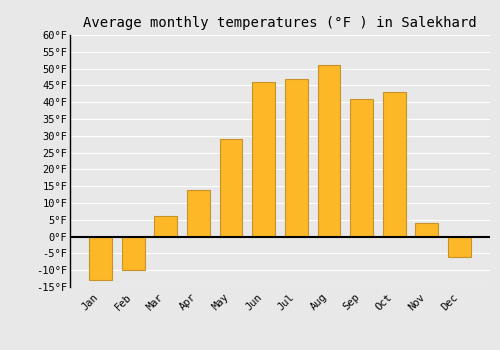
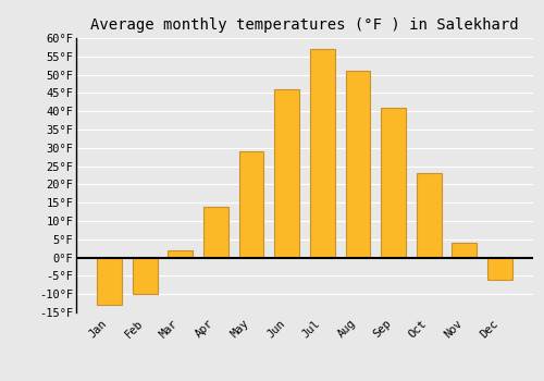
Mar: 6°F -> 2°F
Jul: 47°F -> 57°F
Oct: 43°F -> 23°F
